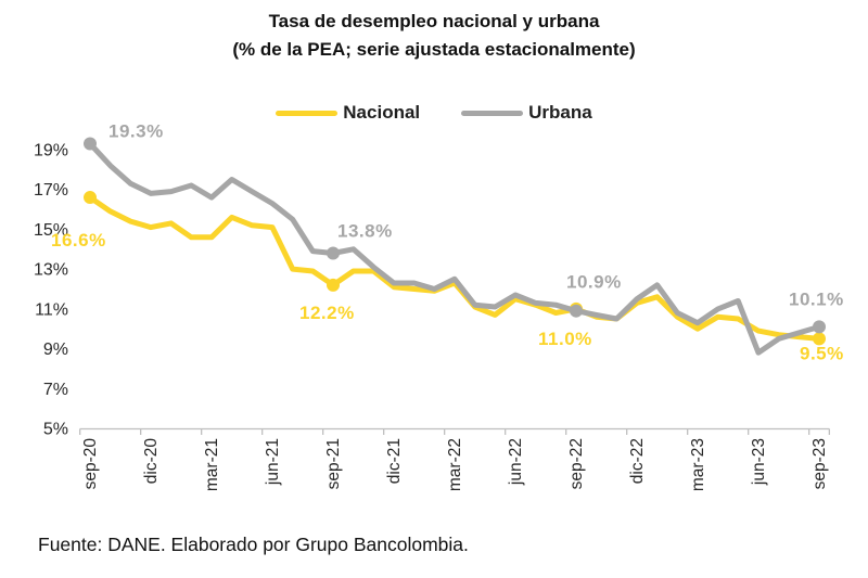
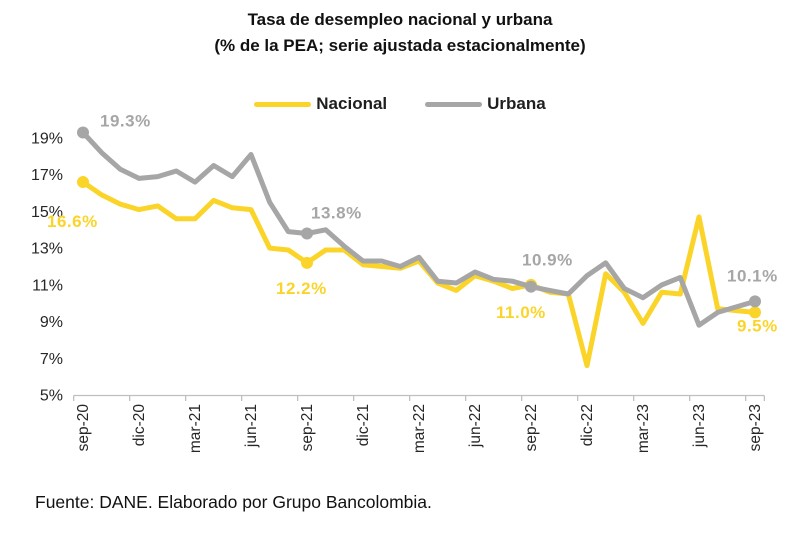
Urbana/jun-21: 16.3% -> 18.1%
Nacional/dic-22: 11.3% -> 6.6%
Nacional/mar-23: 10.0% -> 8.9%
Nacional/jun-23: 9.9% -> 14.7%
